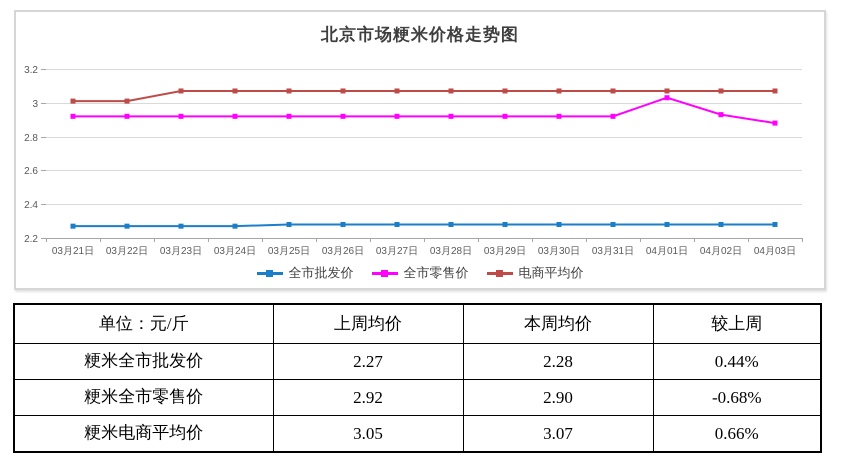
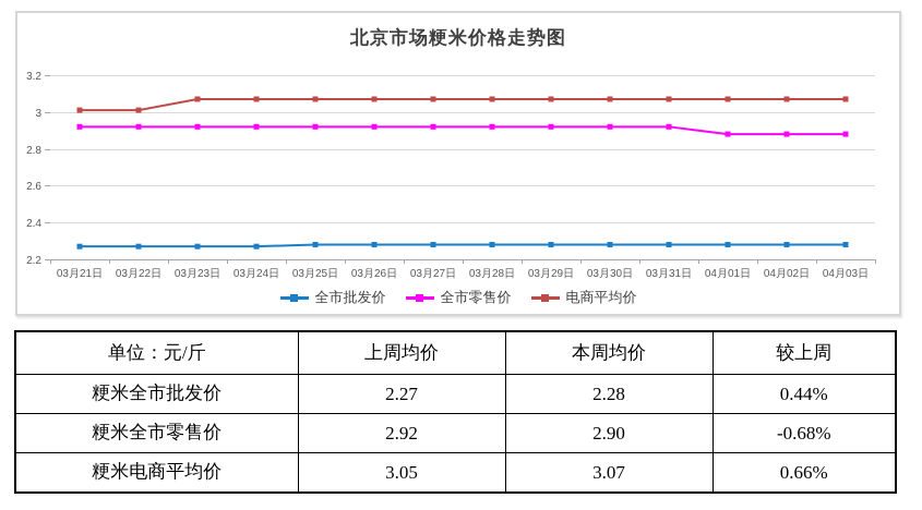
全市零售价/04月01日: 3.03 -> 2.88
全市零售价/04月02日: 2.93 -> 2.88
